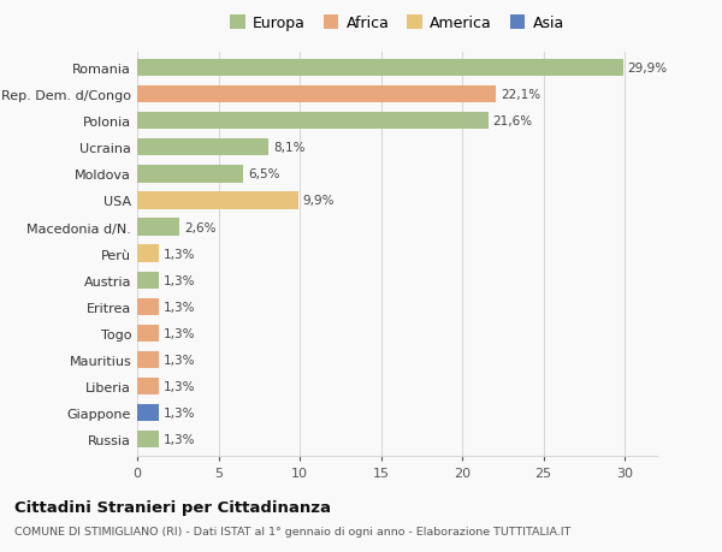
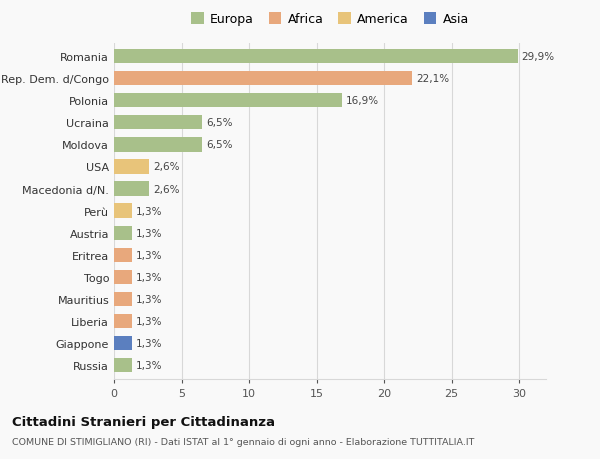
Polonia: 21,6% -> 16,9%
Ucraina: 8,1% -> 6,5%
USA: 9,9% -> 2,6%
